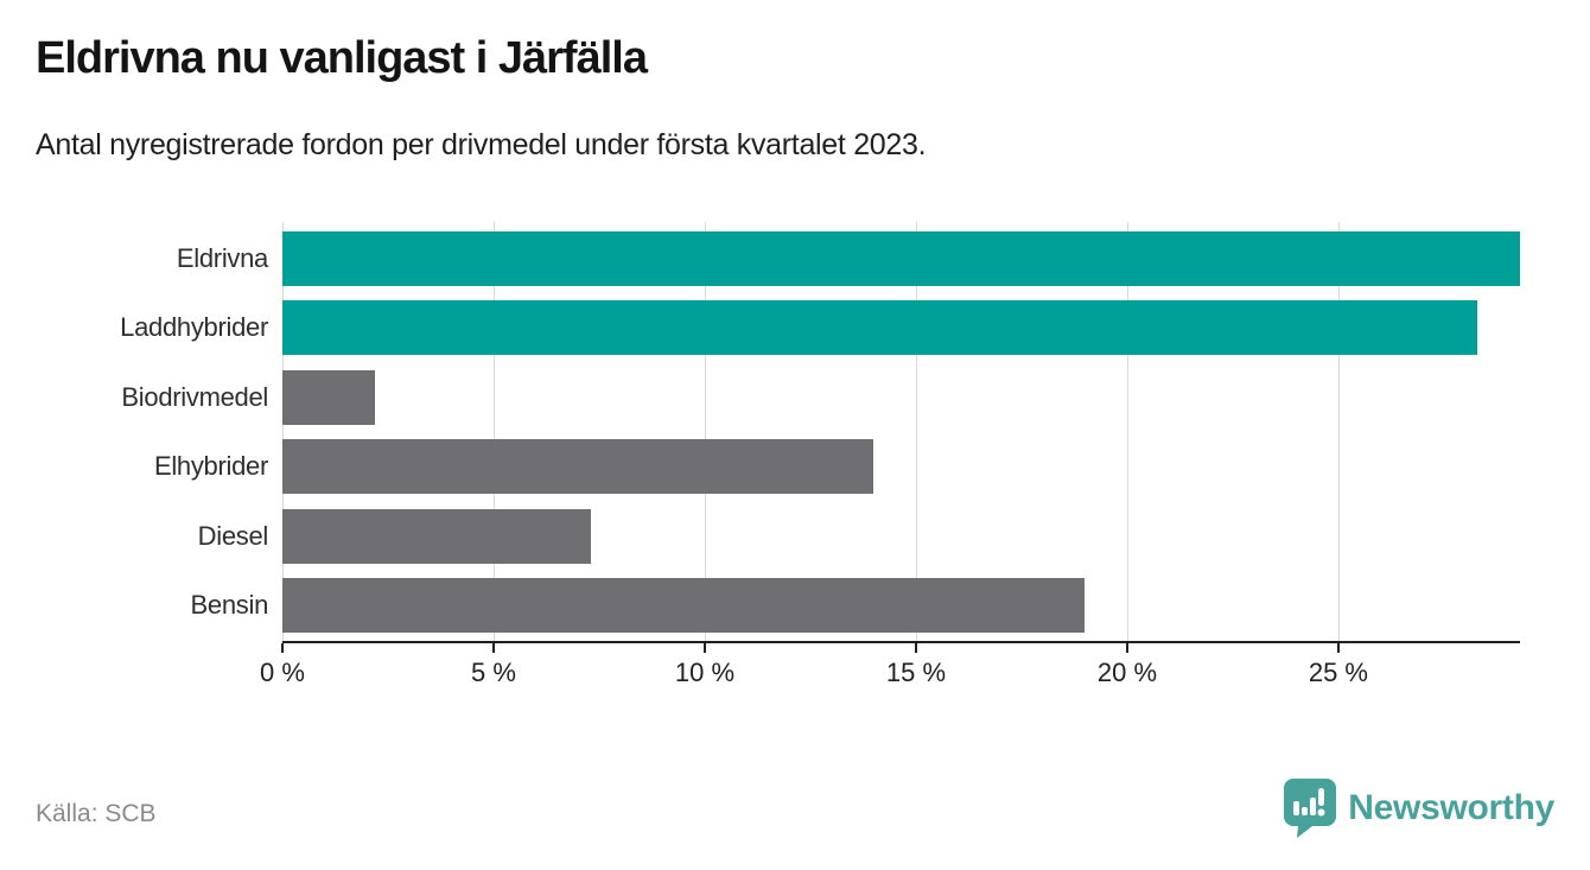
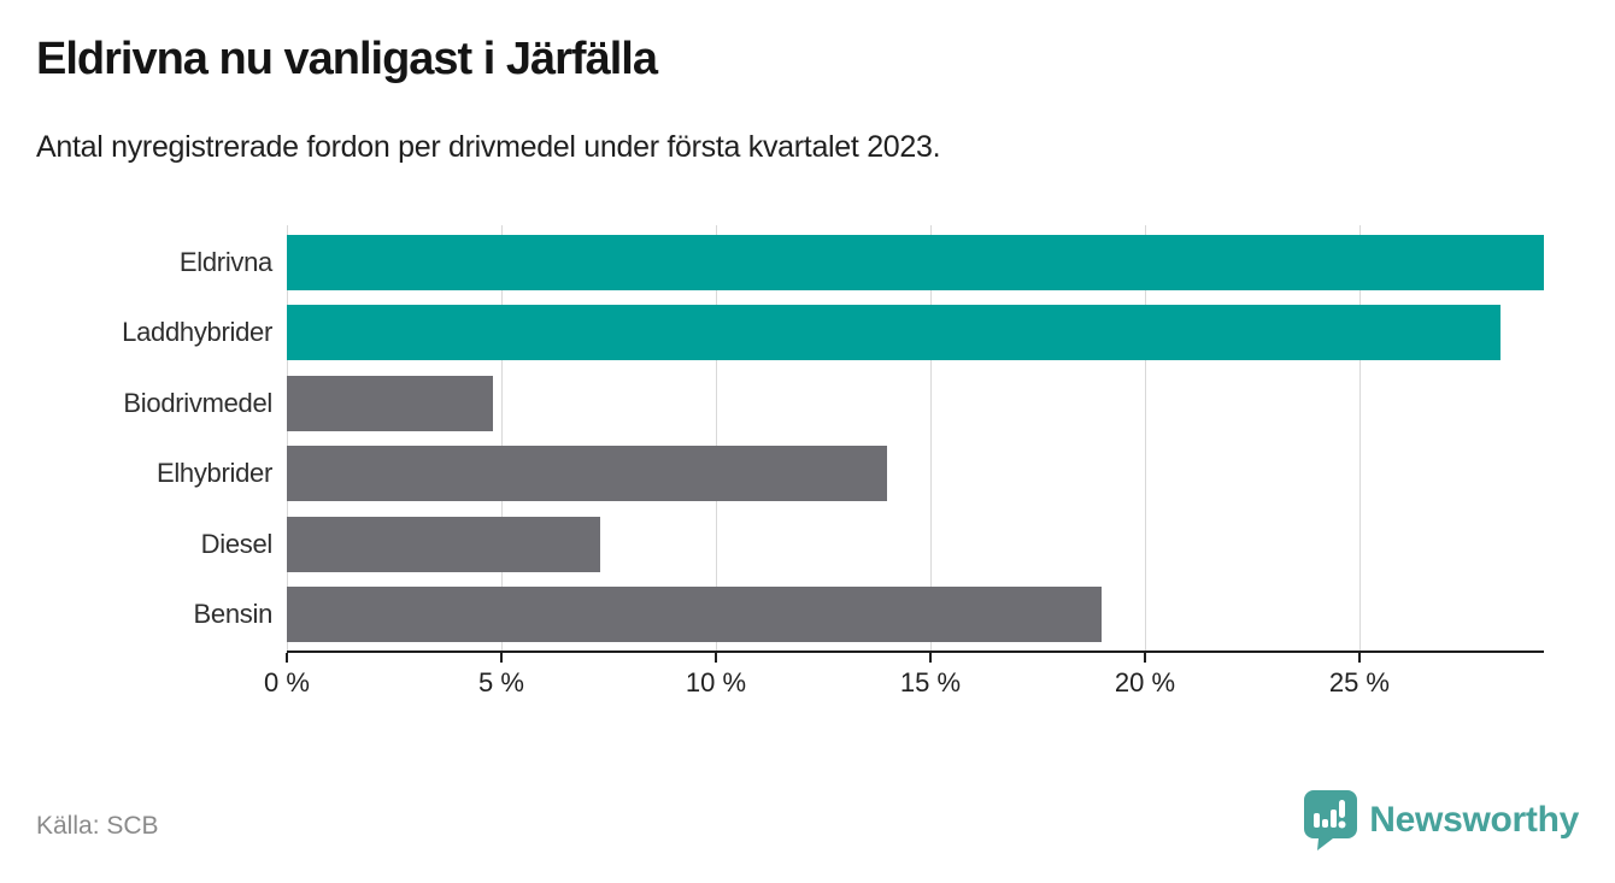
Biodrivmedel: 2.2% -> 4.8%
